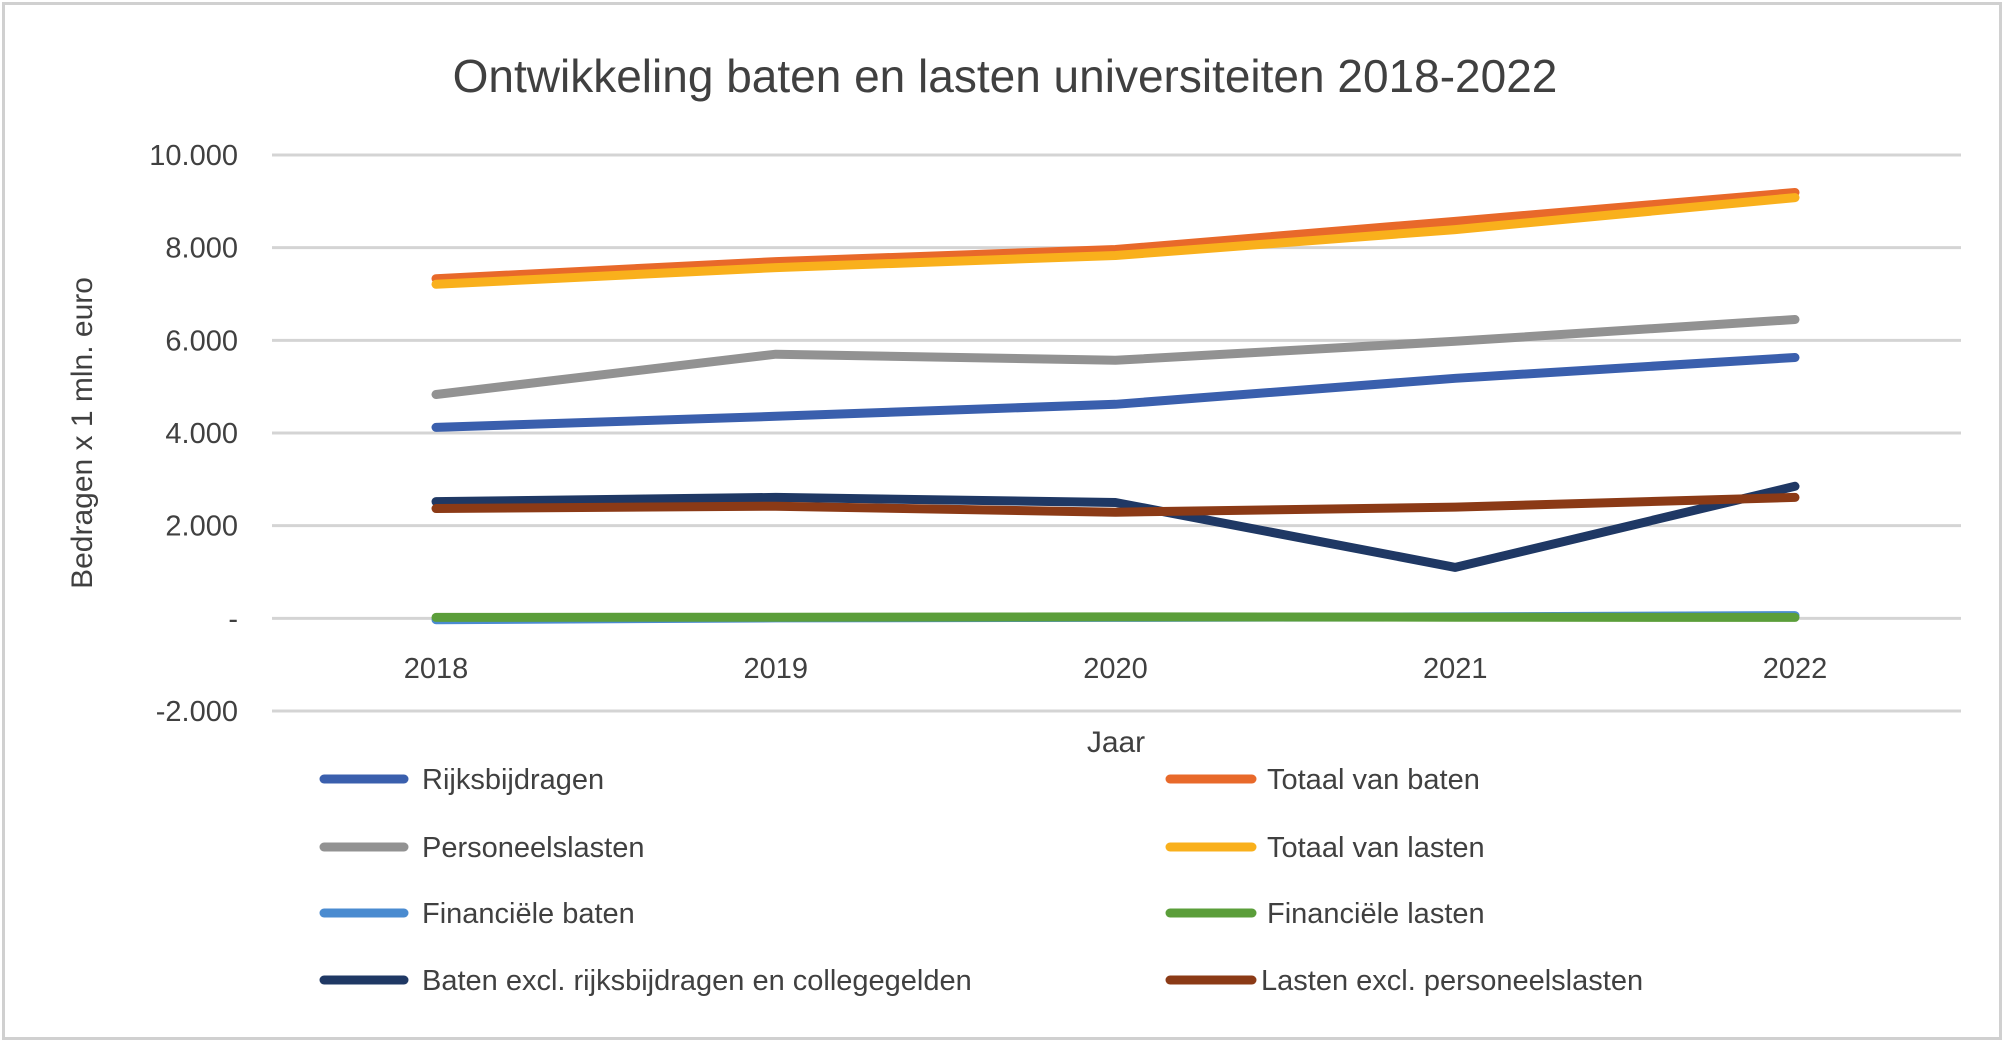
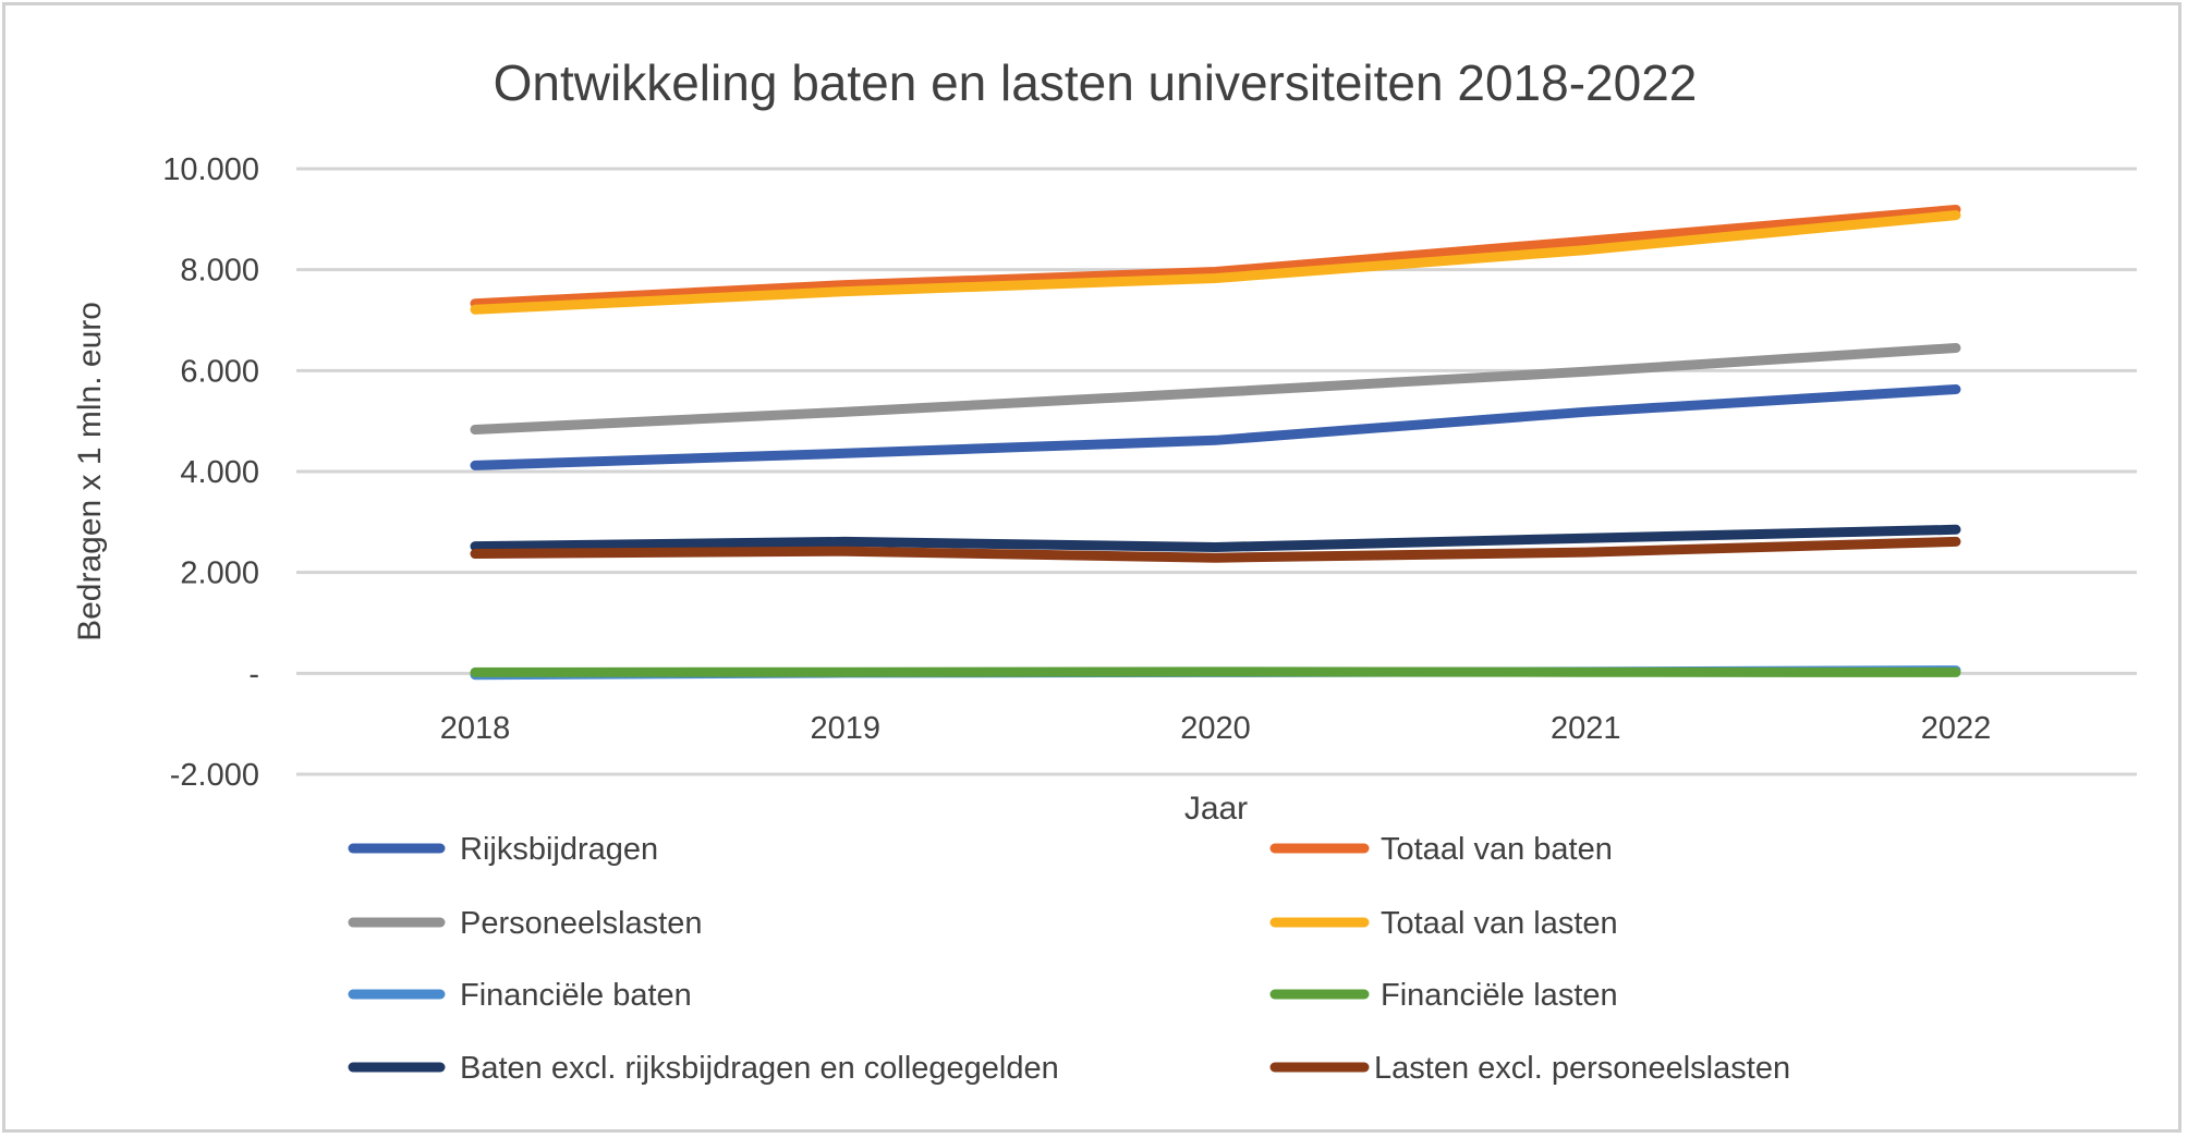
Personeelslasten/2019: 5700 -> 5200
Baten excl. rijksbijdragen en collegegelden/2021: 1100 -> 2700
